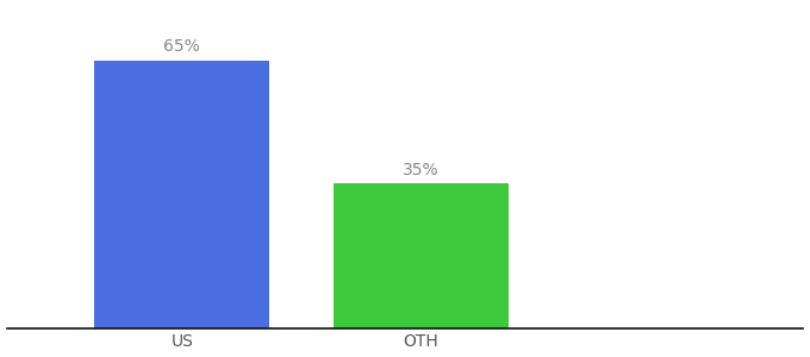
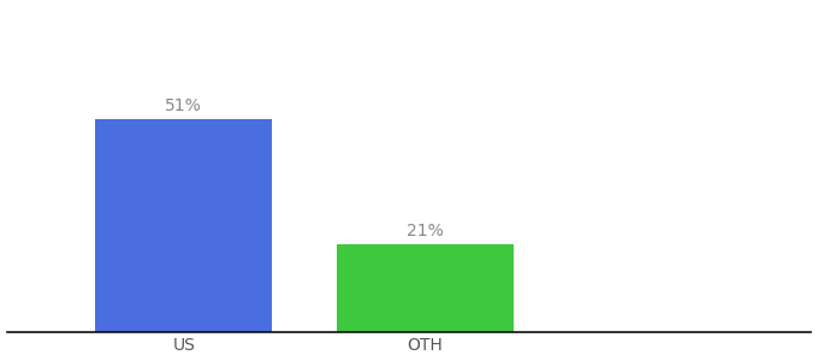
US: 65% -> 51%
OTH: 35% -> 21%
